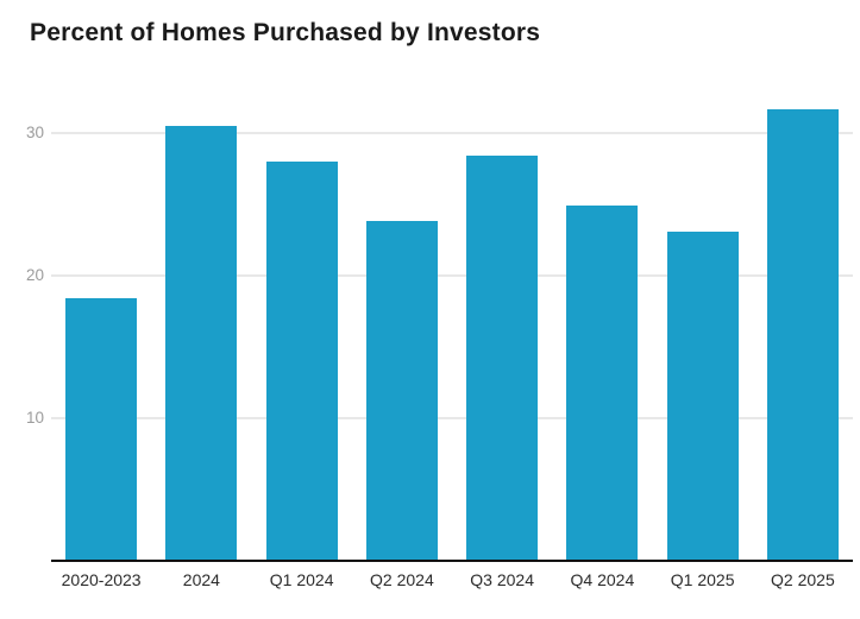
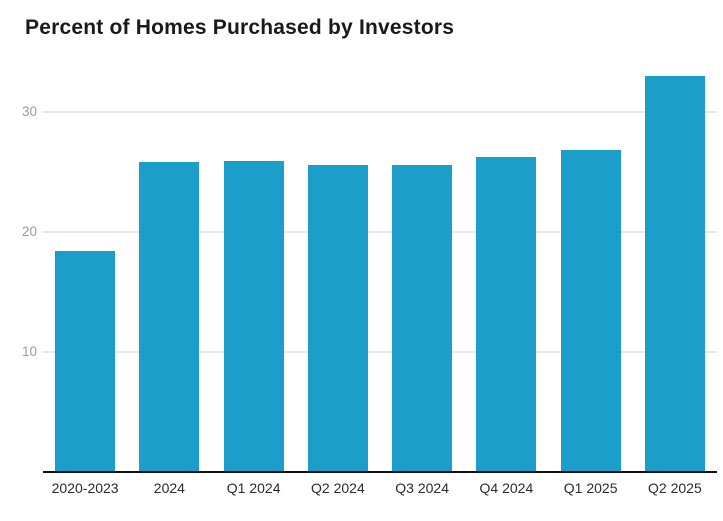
2024: 30.5 -> 25.8
Q1 2024: 28.0 -> 25.9
Q2 2024: 23.8 -> 25.6
Q3 2024: 28.4 -> 25.6
Q4 2024: 24.9 -> 26.2
Q1 2025: 23.1 -> 26.8
Q2 2025: 31.6 -> 33.0
